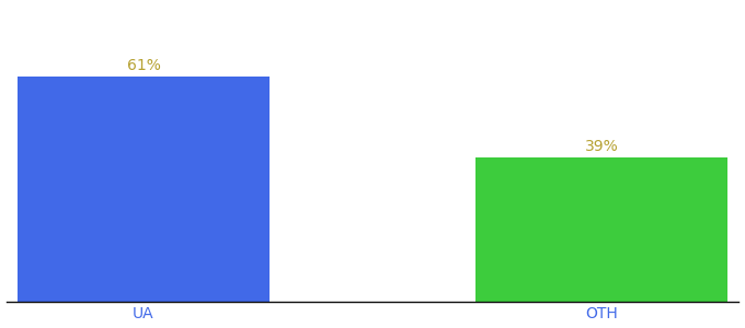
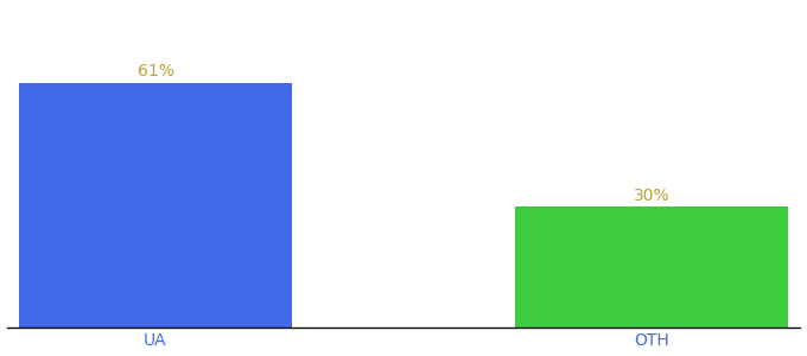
OTH: 39% -> 30%
